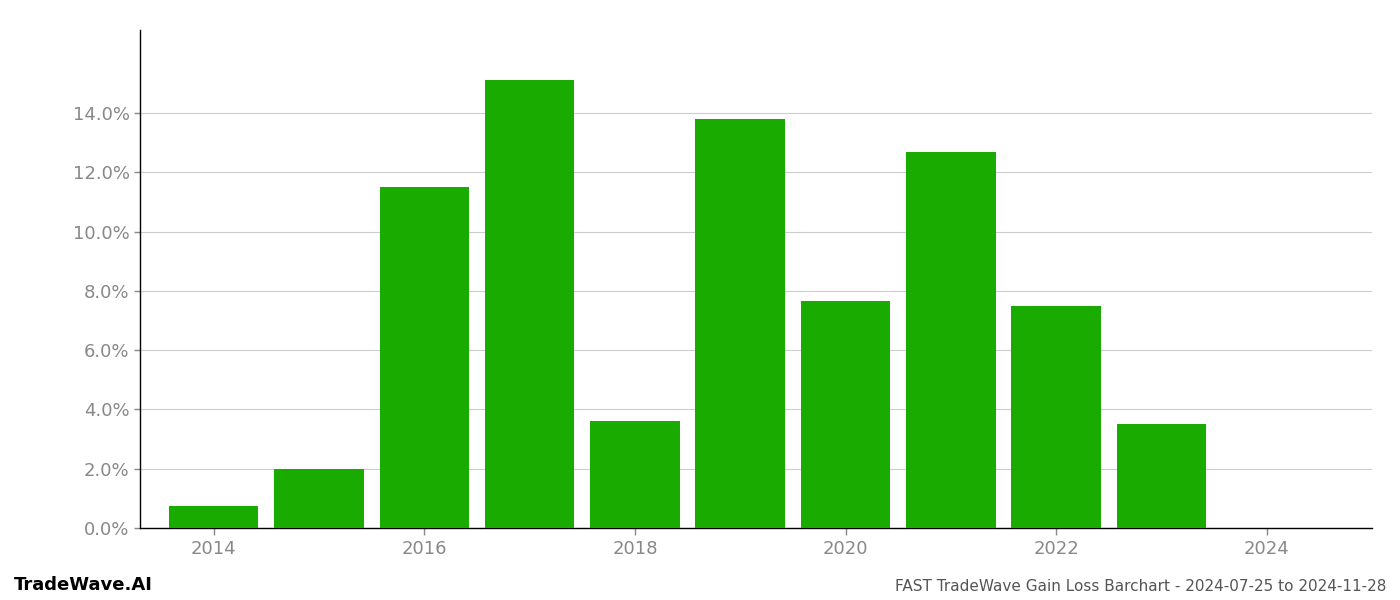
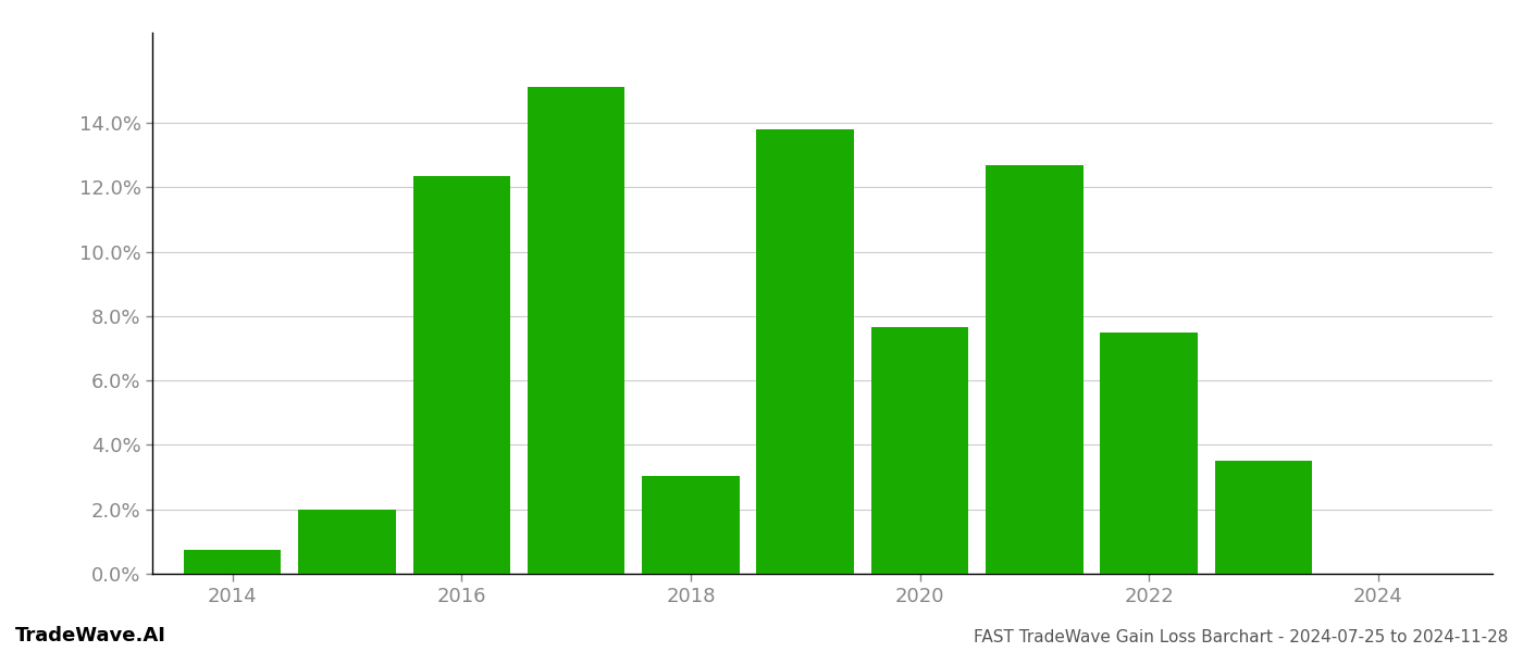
2016: 11.50% -> 12.35%
2018: 3.60% -> 3.05%
